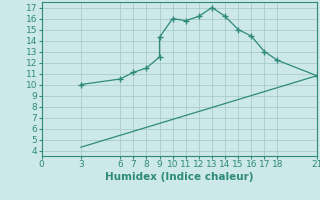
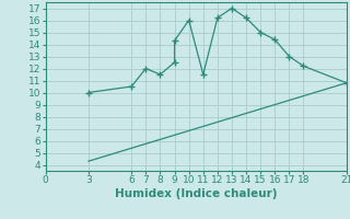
7: 11.1 -> 12.0
11: 15.8 -> 11.5
